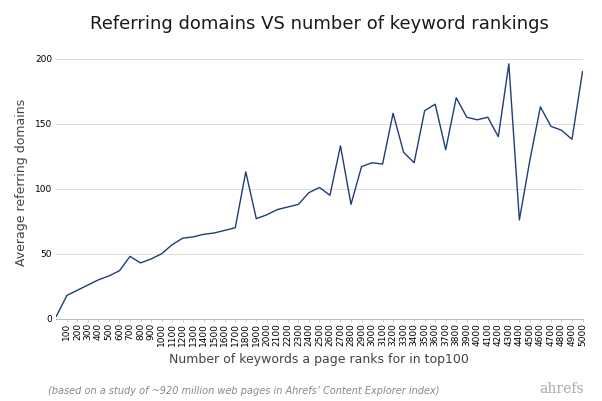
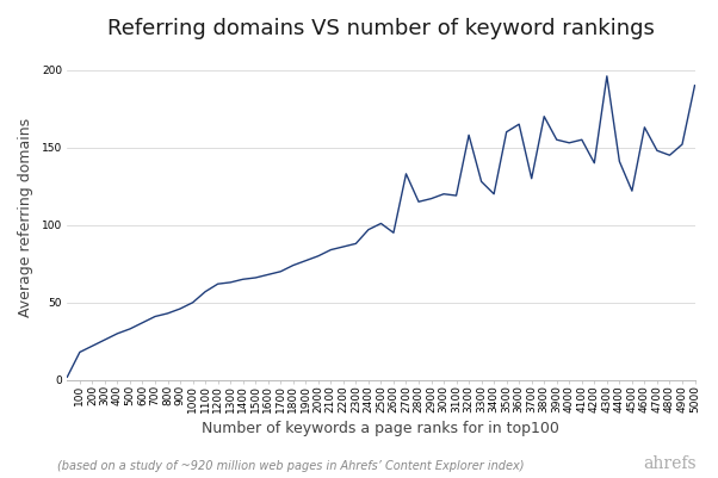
700: 48 -> 41
1800: 113 -> 74
2800: 88 -> 115
4400: 76 -> 141
4900: 138 -> 152
